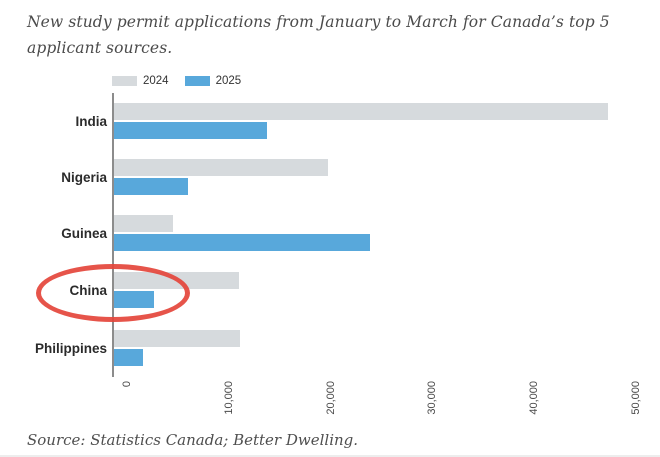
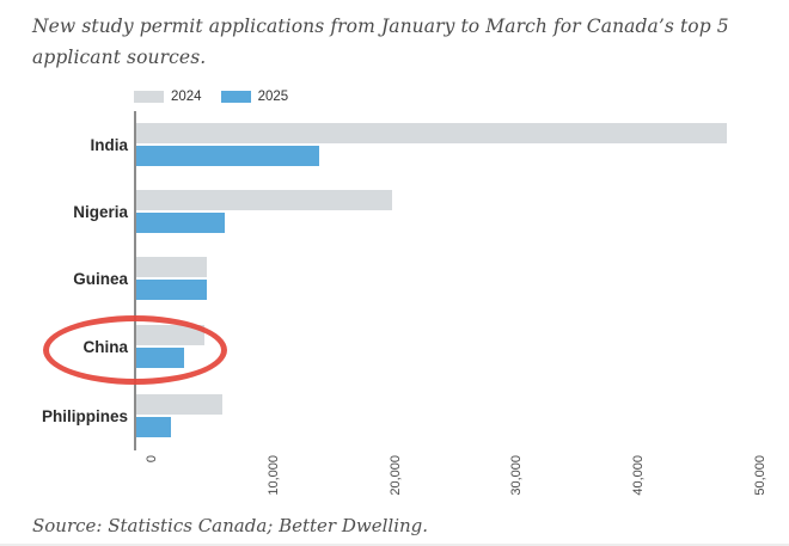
2025/Guinea: 25100 -> 5800
2024/China: 12300 -> 5600
2024/Philippines: 12400 -> 7100
